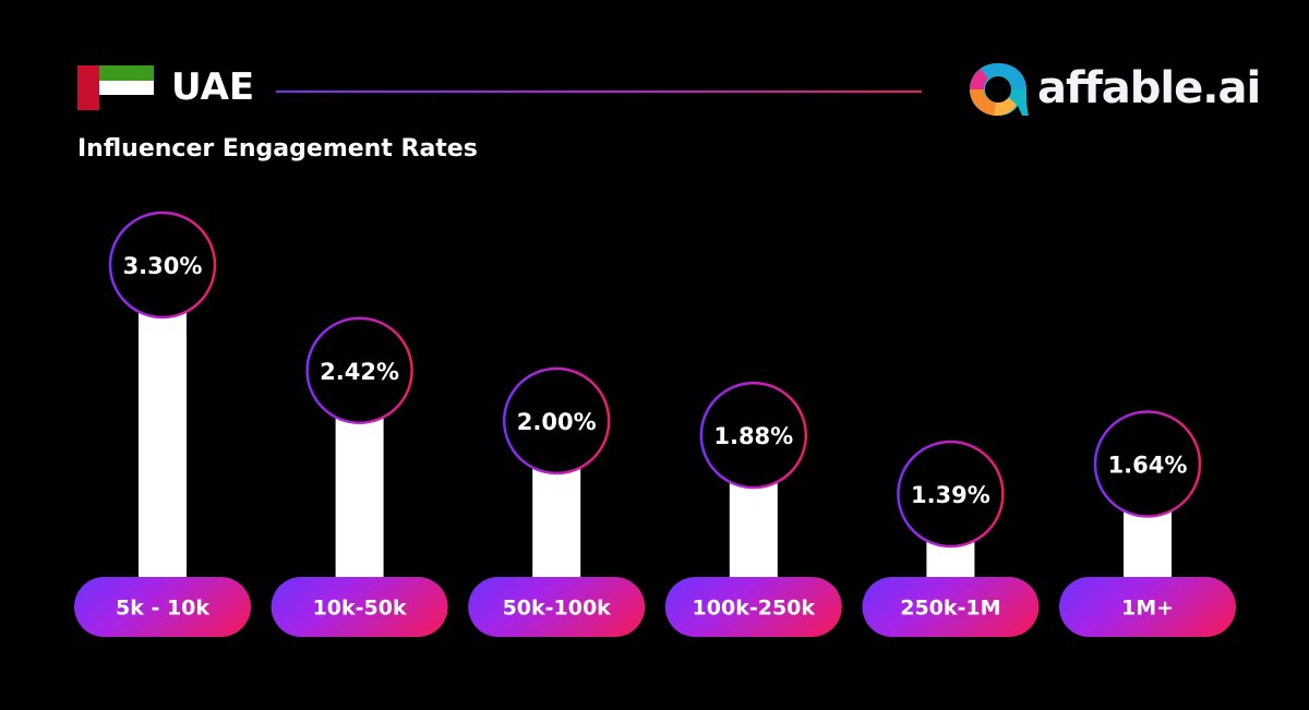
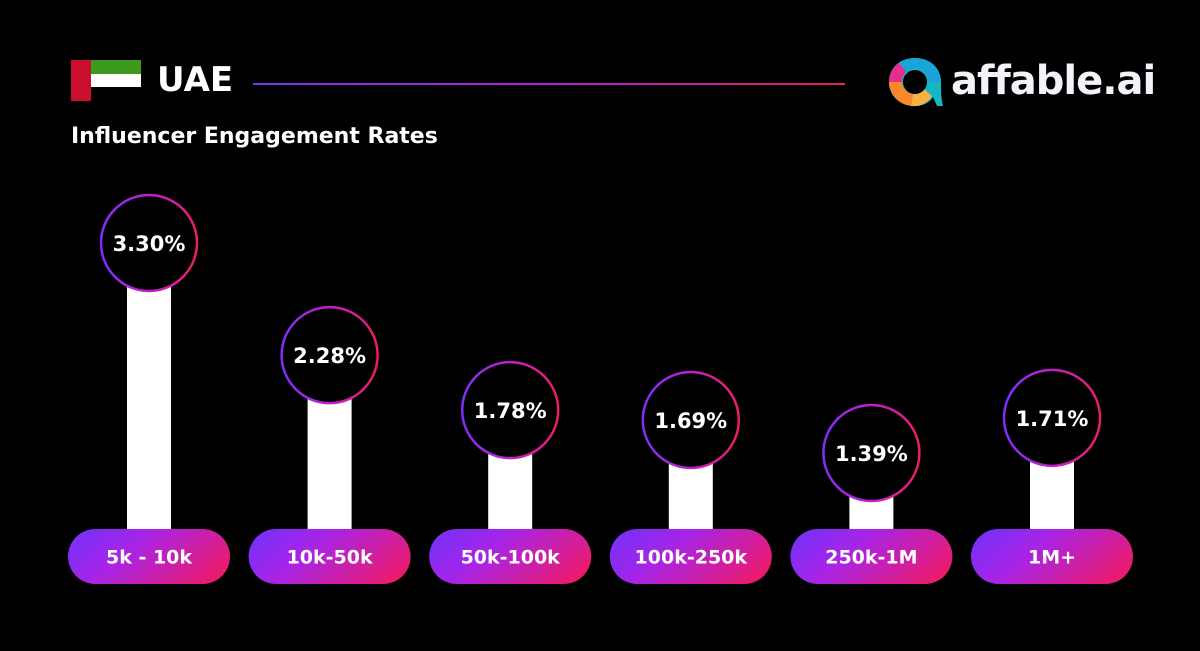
10k-50k: 2.42% -> 2.28%
50k-100k: 2.00% -> 1.78%
100k-250k: 1.88% -> 1.69%
1M+: 1.64% -> 1.71%
